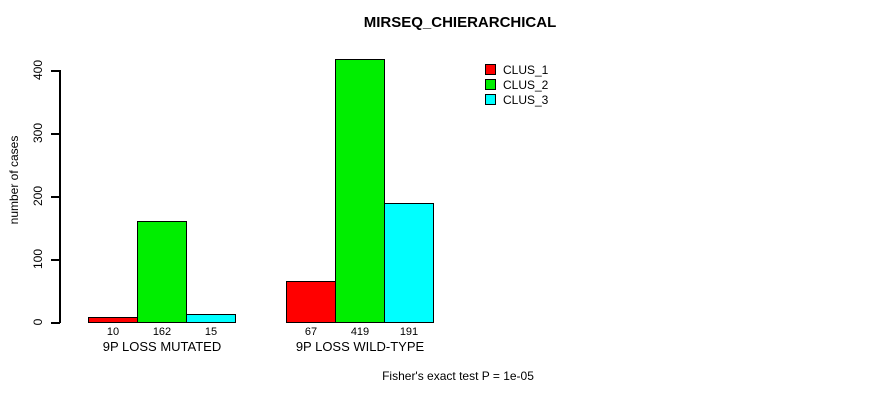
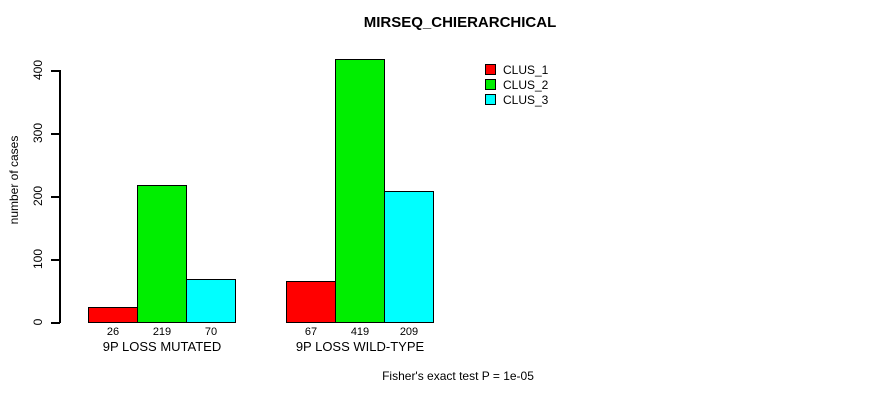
CLUS_1/9P LOSS MUTATED: 10 -> 26
CLUS_2/9P LOSS MUTATED: 162 -> 219
CLUS_3/9P LOSS MUTATED: 15 -> 70
CLUS_3/9P LOSS WILD-TYPE: 191 -> 209
